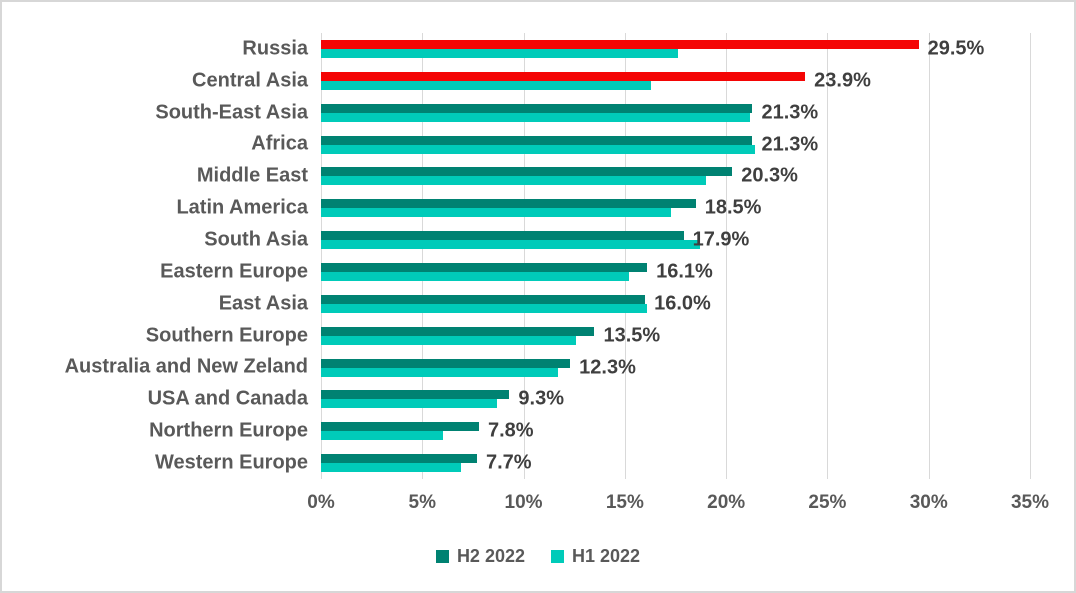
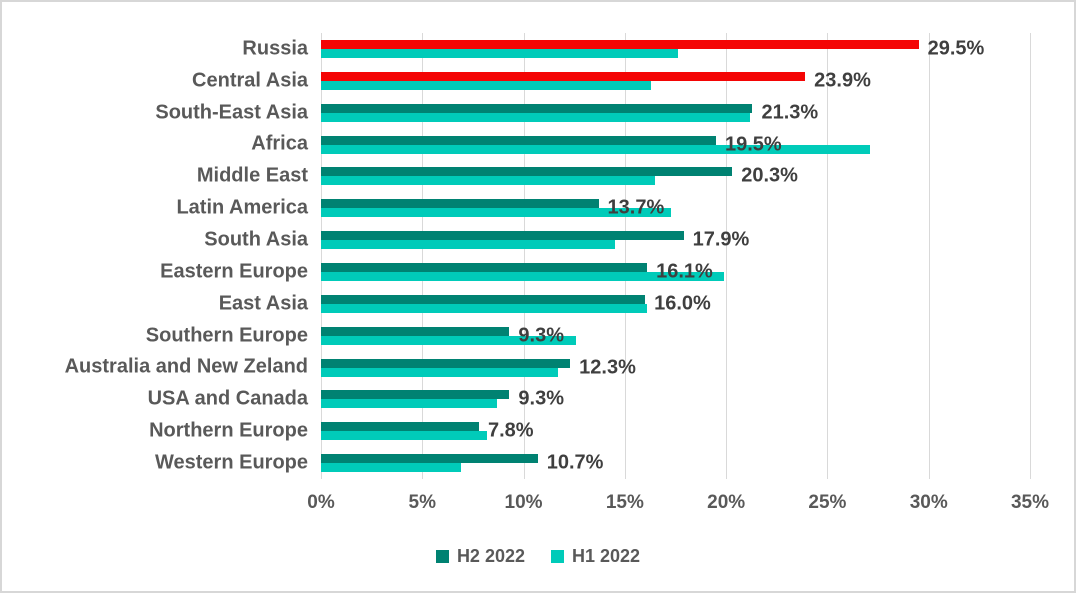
H2 2022/Africa: 21.3% -> 19.5%
H1 2022/Africa: 21.4% -> 27.1%
H1 2022/Middle East: 19.0% -> 16.5%
H2 2022/Latin America: 18.5% -> 13.7%
H1 2022/South Asia: 18.7% -> 14.5%
H1 2022/Eastern Europe: 15.2% -> 19.9%
H2 2022/Southern Europe: 13.5% -> 9.3%
H1 2022/Northern Europe: 6.0% -> 8.2%
H2 2022/Western Europe: 7.7% -> 10.7%
